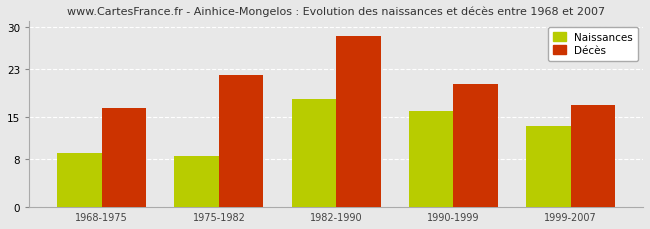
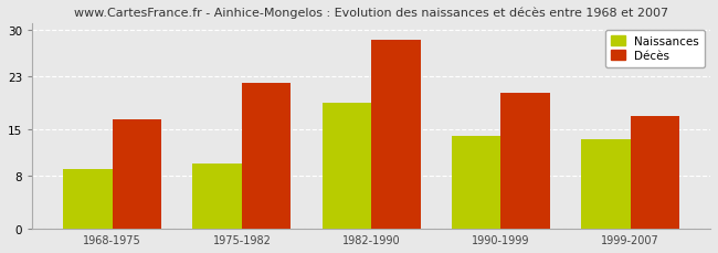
Naissances/1975-1982: 8.5 -> 9.8
Naissances/1982-1990: 18.0 -> 19.0
Naissances/1990-1999: 16.0 -> 14.0
